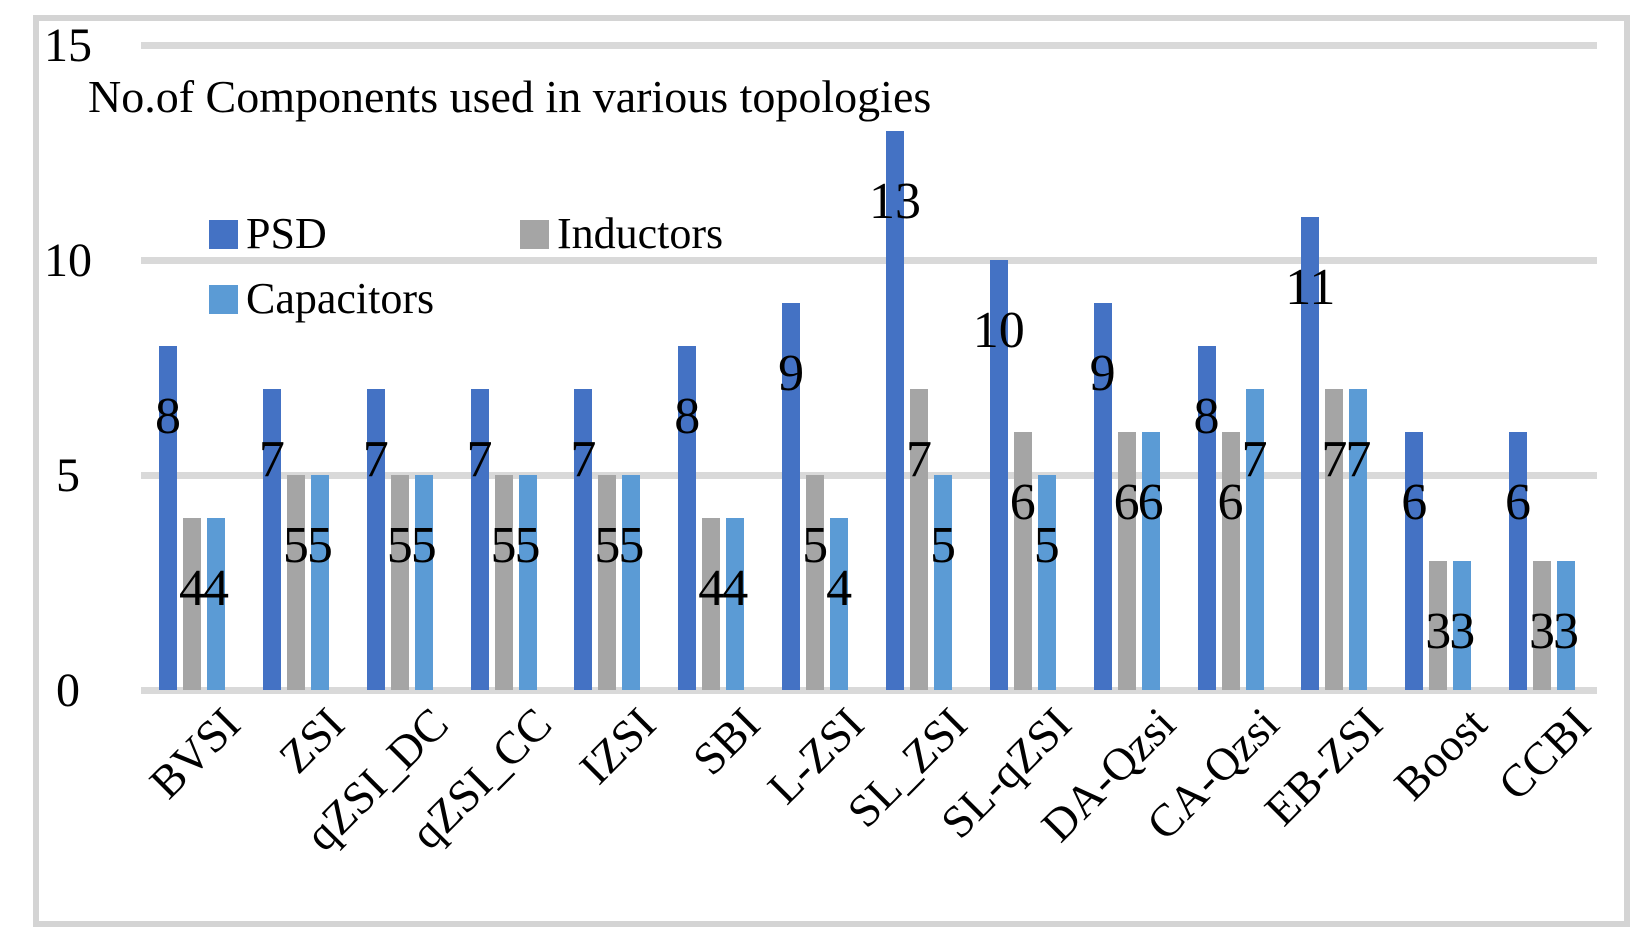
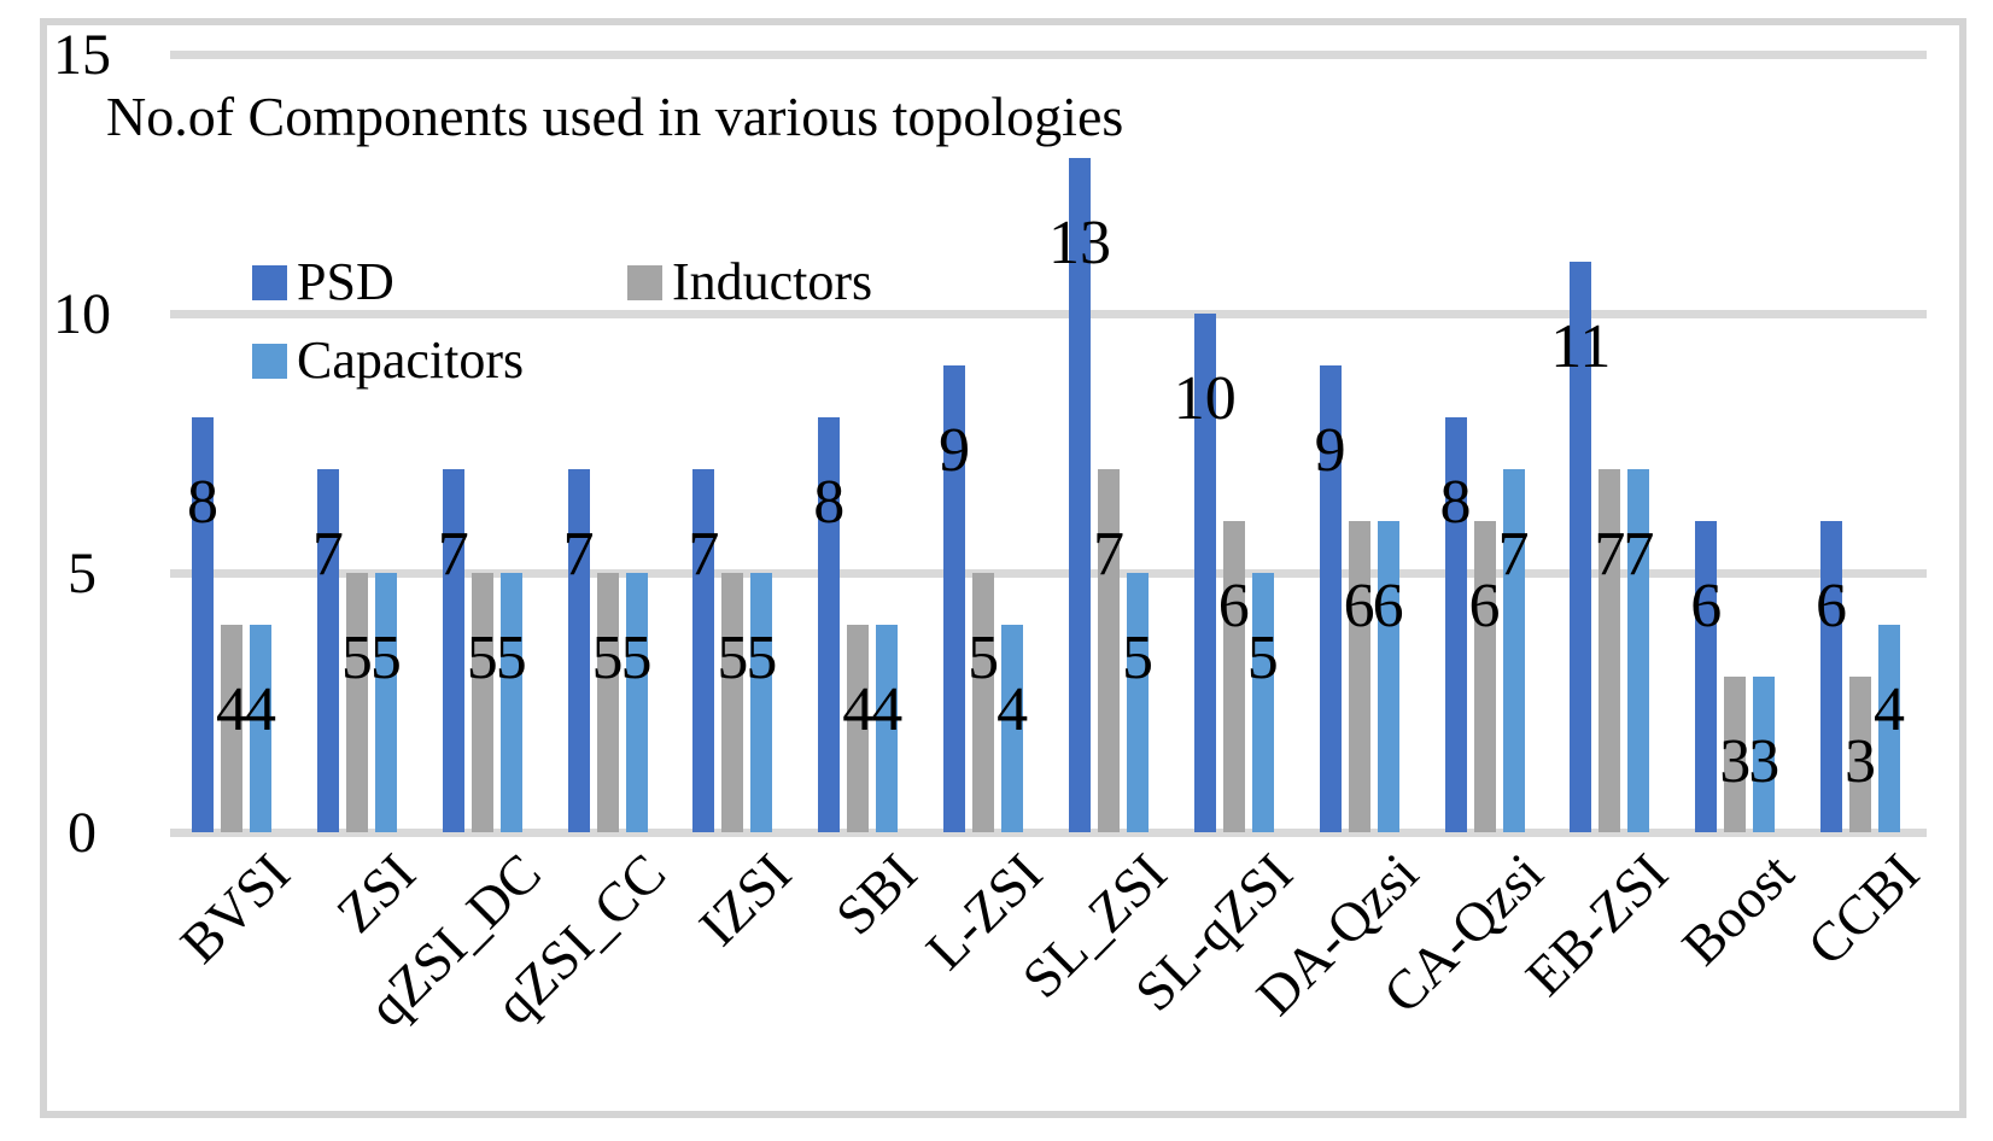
Capacitors/CCBI: 3 -> 4
